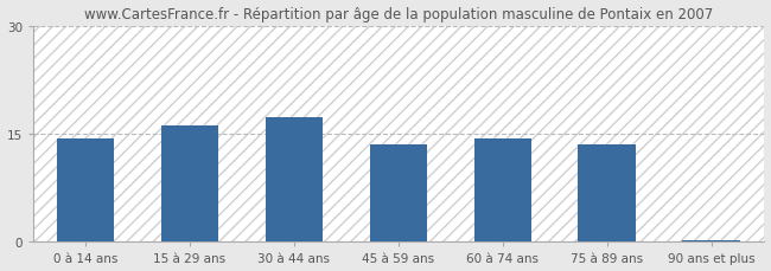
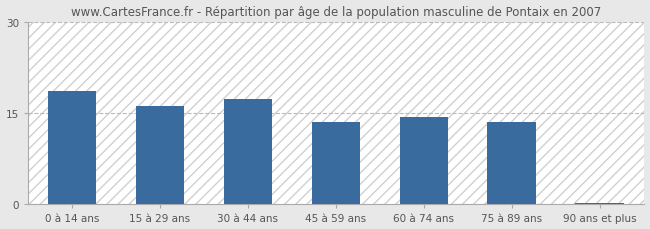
0 à 14 ans: 14.3 -> 18.6
